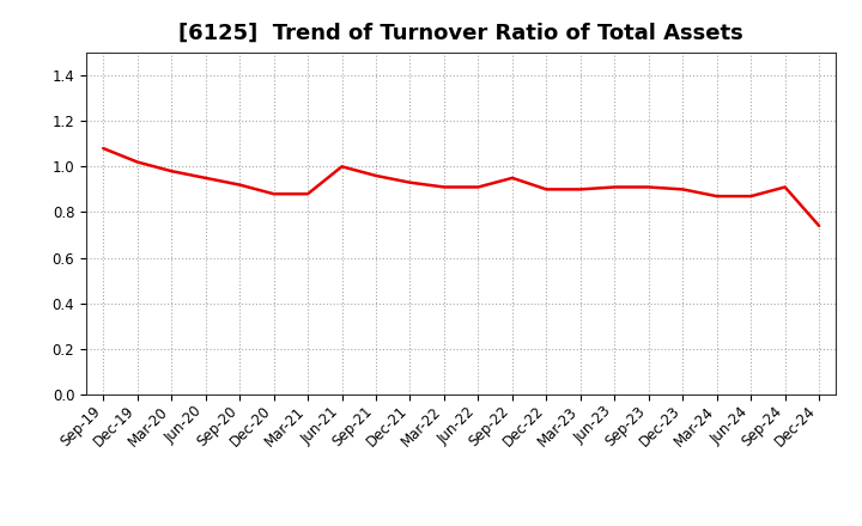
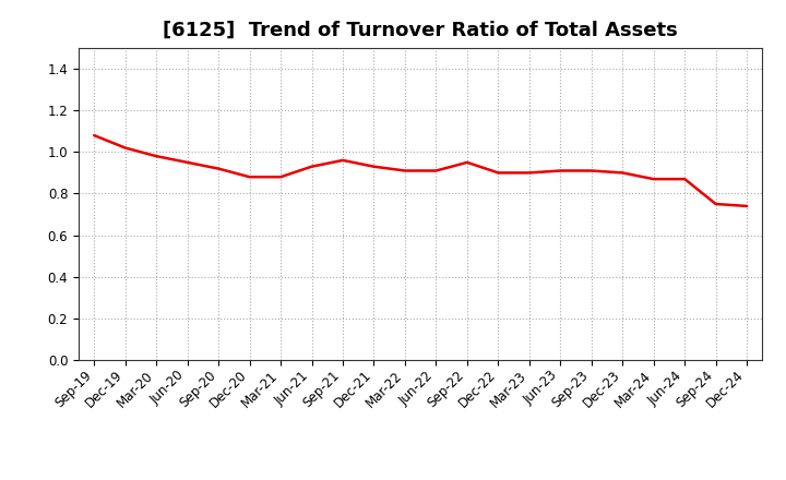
Jun-21: 1.00 -> 0.93
Sep-24: 0.91 -> 0.75
